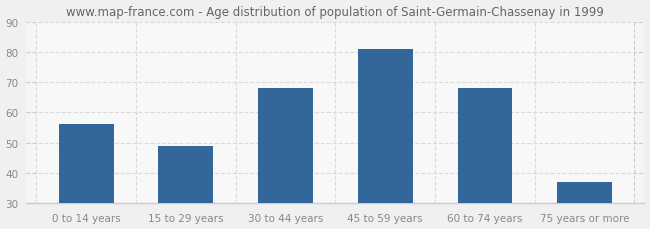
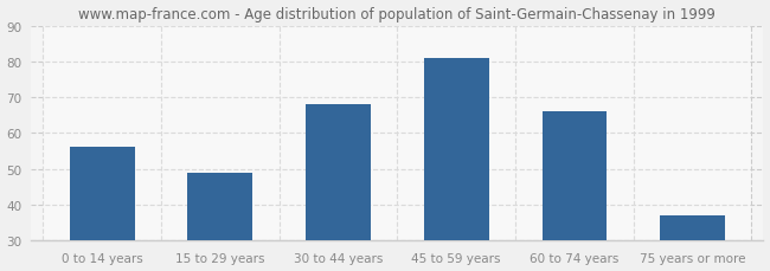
60 to 74 years: 68 -> 66
